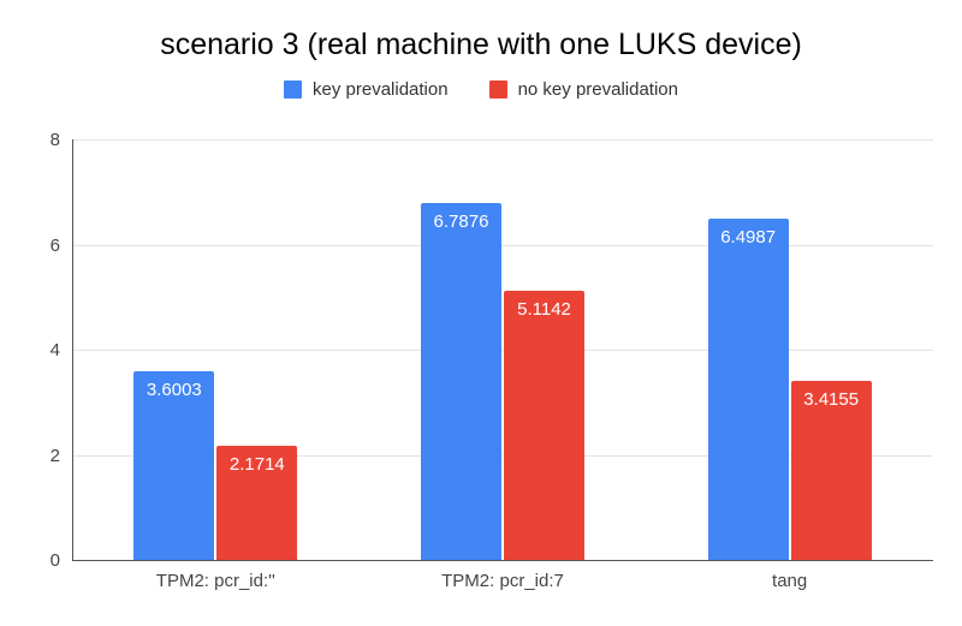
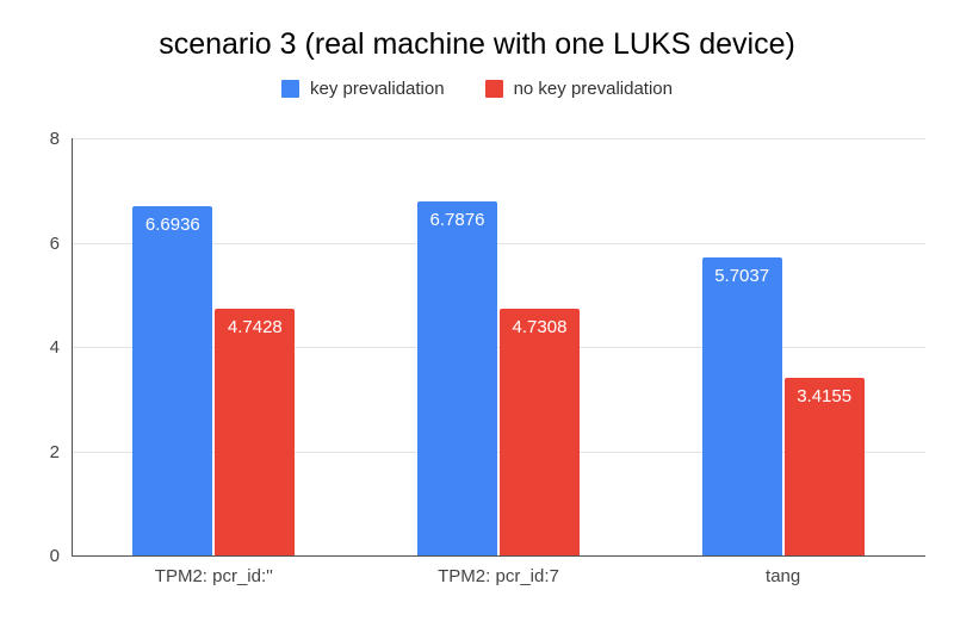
key prevalidation/TPM2: pcr_id:'': 3.6003 -> 6.6936
no key prevalidation/TPM2: pcr_id:'': 2.1714 -> 4.7428
no key prevalidation/TPM2: pcr_id:7: 5.1142 -> 4.7308
key prevalidation/tang: 6.4987 -> 5.7037
